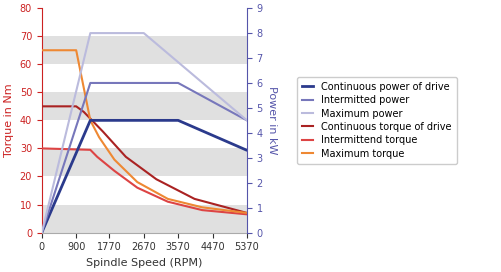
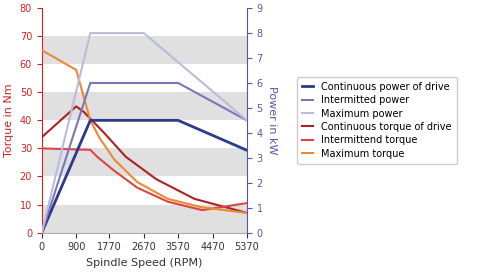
Continuous torque of drive/0: 45 -> 34
Maximum torque/900: 65 -> 58
Intermittend torque/5370: 6.5 -> 10.5
